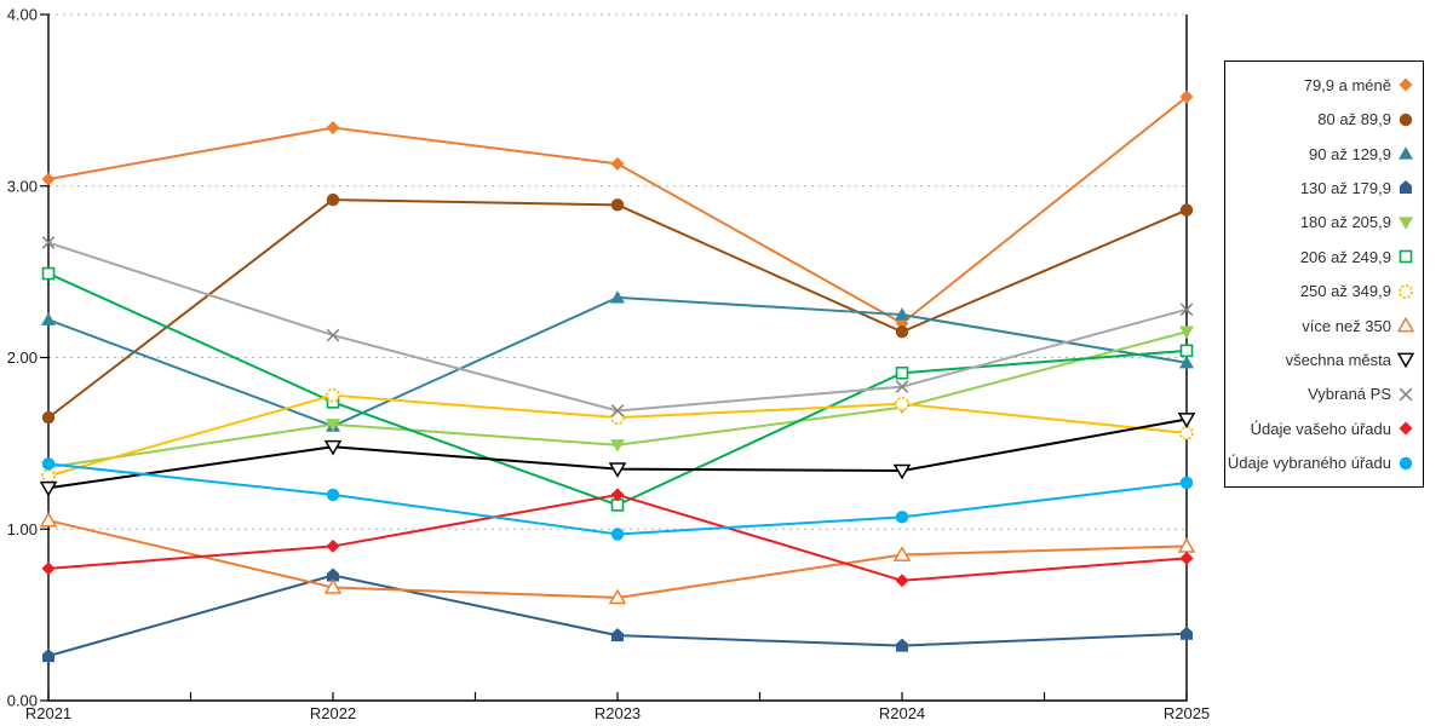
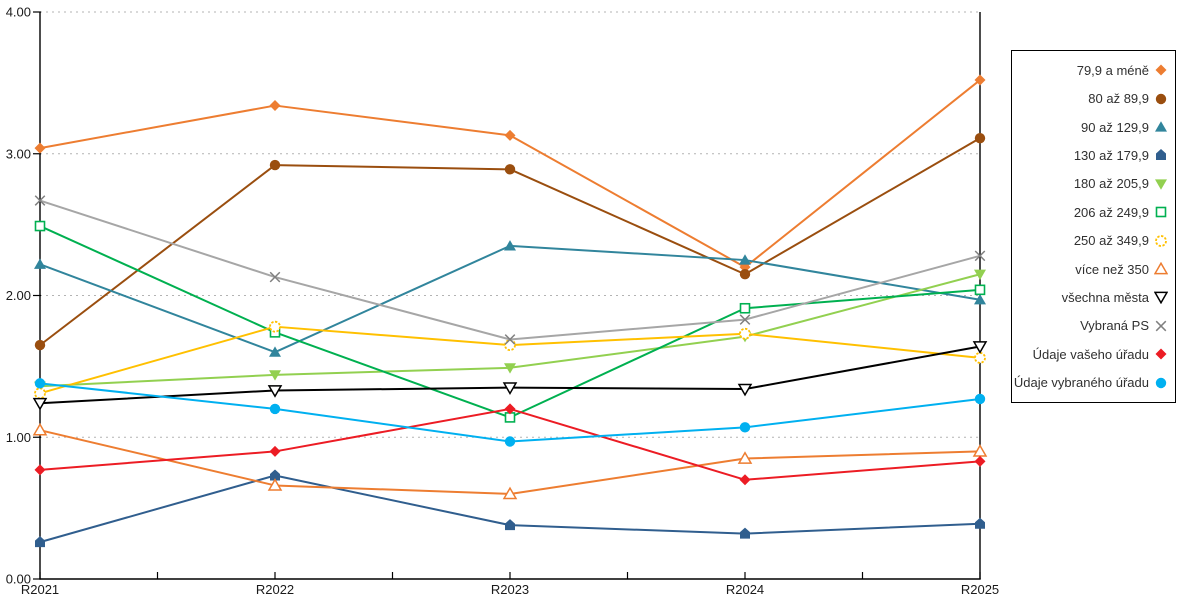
180 až 205,9/R2022: 1.61 -> 1.44
všechna města/R2022: 1.48 -> 1.33
80 až 89,9/R2025: 2.86 -> 3.11
